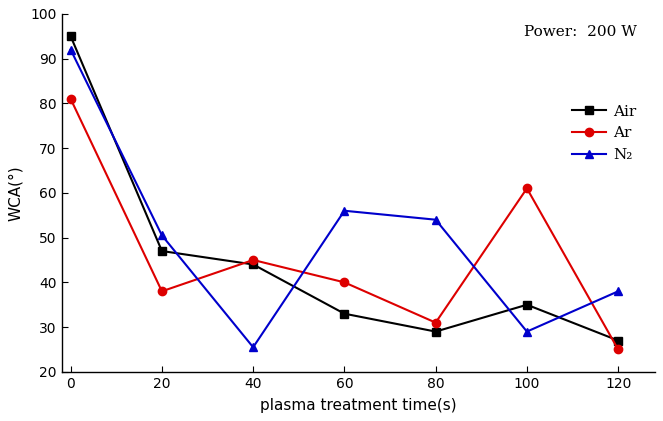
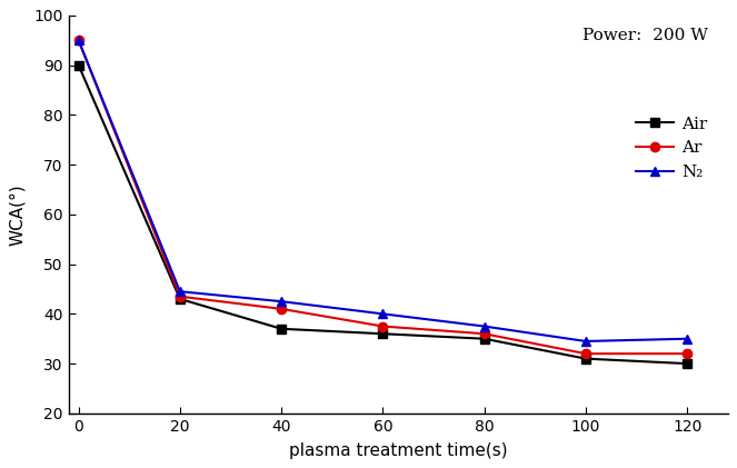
Air/0: 95 -> 90
Ar/0: 81.0 -> 95.0
N₂/0: 92.0 -> 95.0
Air/20: 47 -> 43
Ar/20: 38.0 -> 43.5
N₂/20: 50.5 -> 44.5
Air/40: 44 -> 37
Ar/40: 45.0 -> 41.0
N₂/40: 25.5 -> 42.5
Air/60: 33 -> 36
Ar/60: 40.0 -> 37.5
N₂/60: 56.0 -> 40.0
Air/80: 29 -> 35
Ar/80: 31.0 -> 36.0
N₂/80: 54.0 -> 37.5
Air/100: 35 -> 31
Ar/100: 61.0 -> 32.0
N₂/100: 29.0 -> 34.5
Air/120: 27 -> 30
Ar/120: 25.0 -> 32.0
N₂/120: 38.0 -> 35.0
